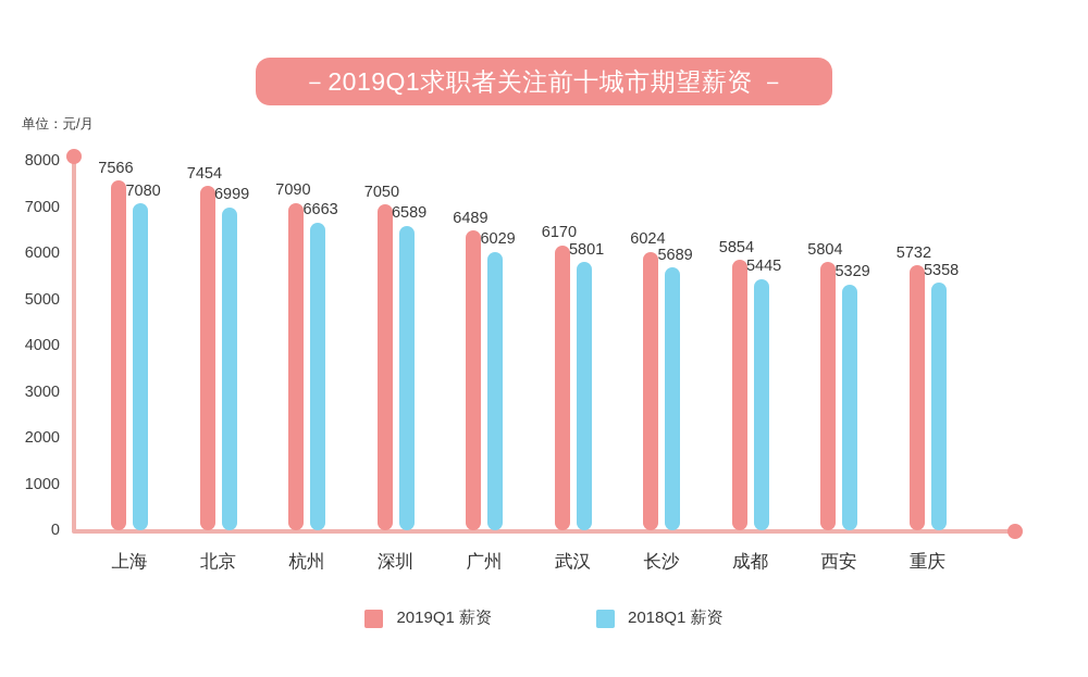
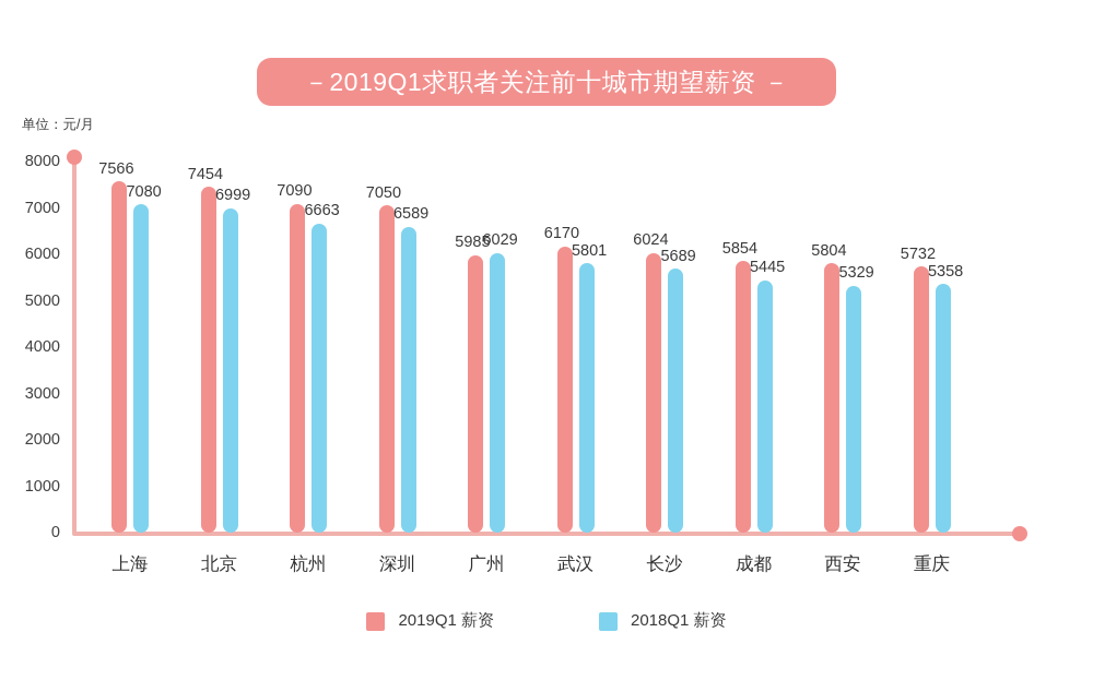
2019Q1 薪资/广州: 6489 -> 5985
